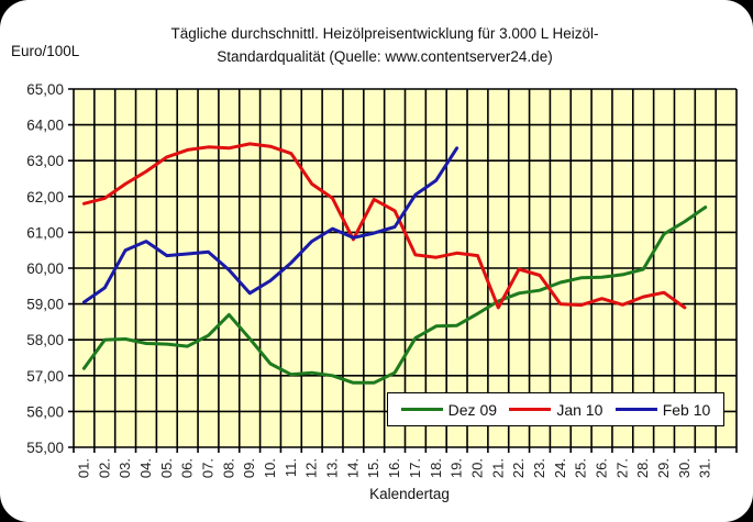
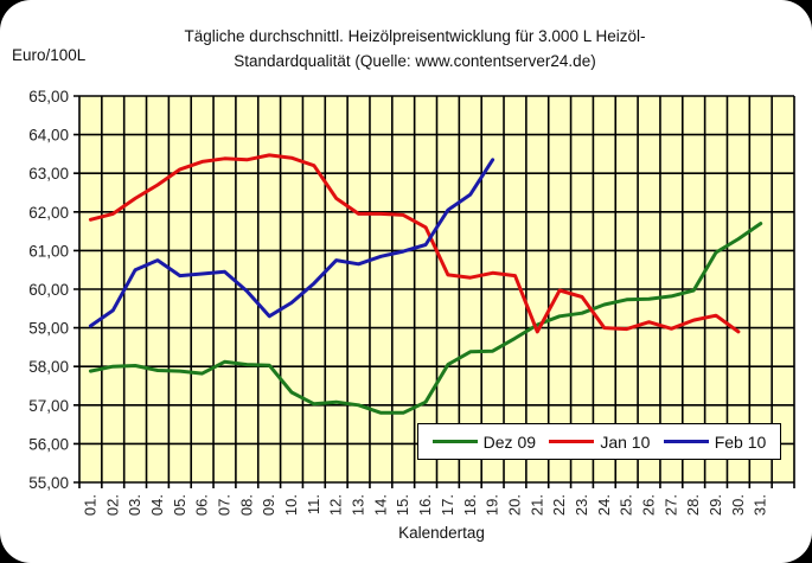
Dez 09/01.: 57,2 -> 57,9
Dez 09/08.: 58,7 -> 58,0
Feb 10/13.: 61,1 -> 60,6
Jan 10/14.: 60,8 -> 62,0
